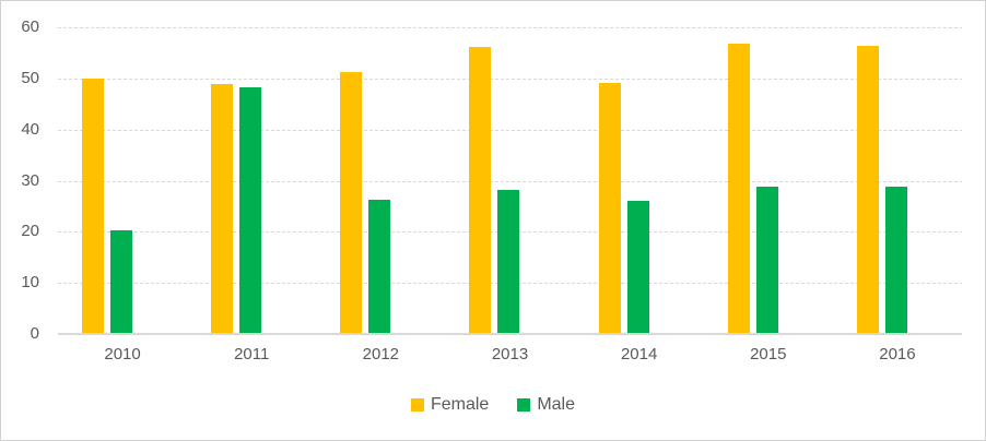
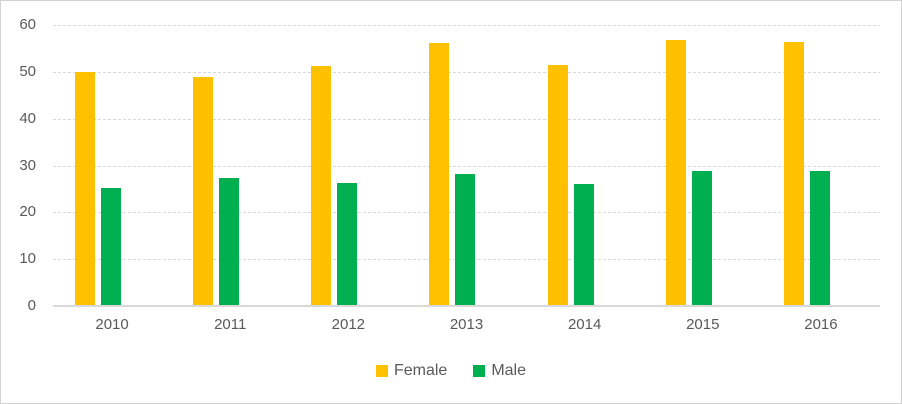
Male/2010: 20 -> 25
Male/2011: 48 -> 27
Female/2014: 49 -> 51
